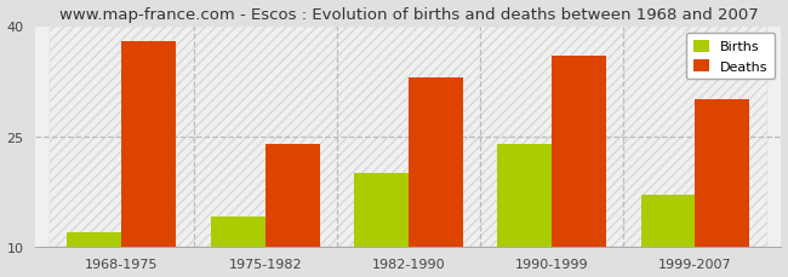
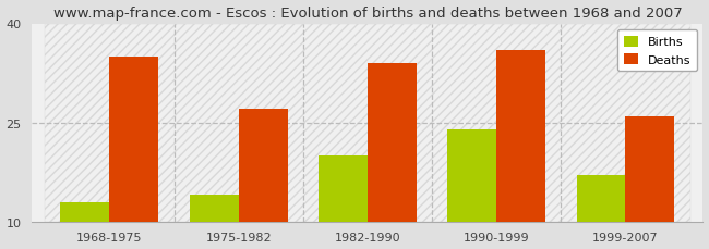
Births/1968-1975: 12 -> 13
Deaths/1968-1975: 38 -> 35
Deaths/1975-1982: 24 -> 27
Deaths/1982-1990: 33 -> 34
Deaths/1999-2007: 30 -> 26
